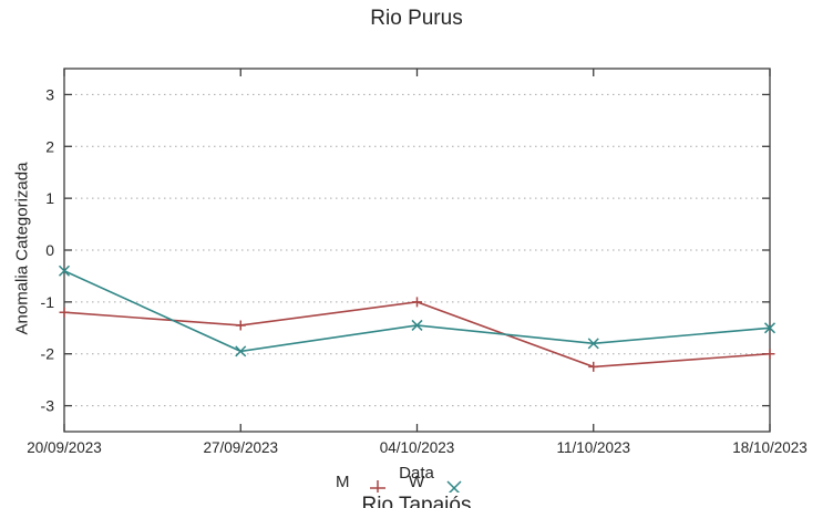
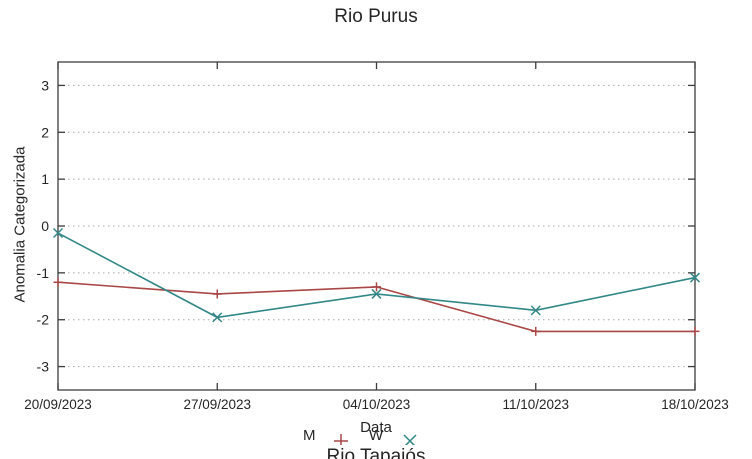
W/20/09/2023: -0.4 -> -0.1
M/04/10/2023: -1.0 -> -1.3
M/18/10/2023: -2.0 -> -2.2
W/18/10/2023: -1.5 -> -1.1
